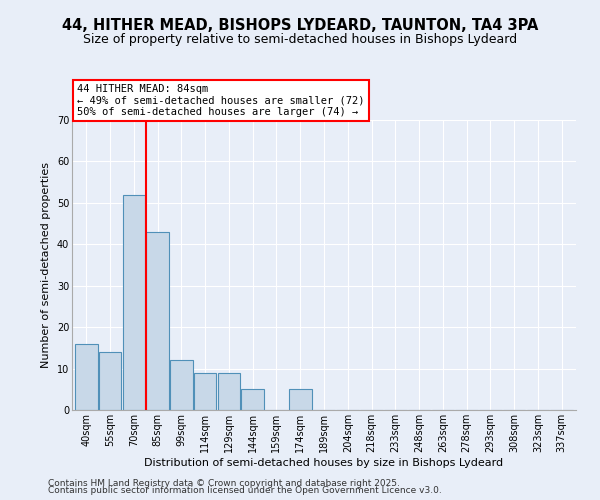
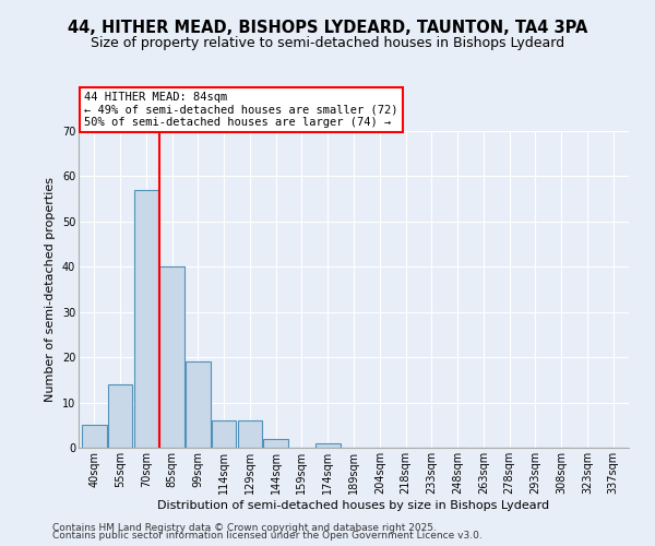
40sqm: 16 -> 5
70sqm: 52 -> 57
85sqm: 43 -> 40
99sqm: 12 -> 19
114sqm: 9 -> 6
129sqm: 9 -> 6
144sqm: 5 -> 2
174sqm: 5 -> 1
